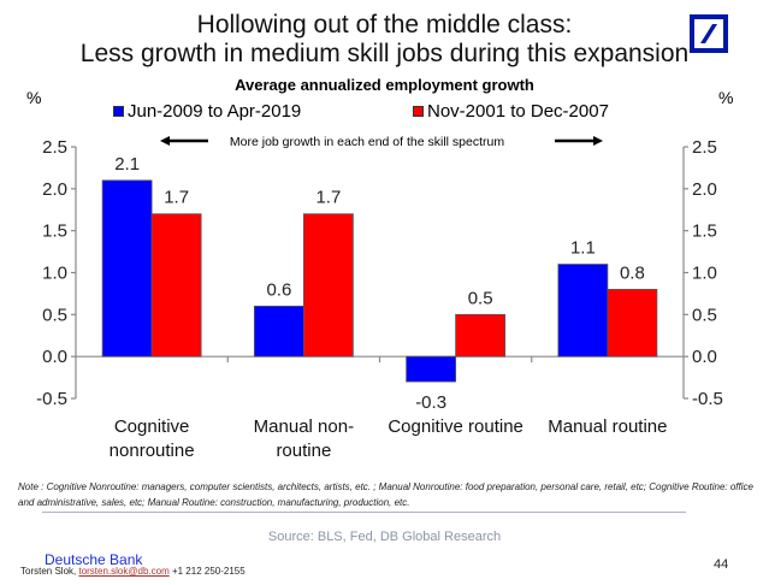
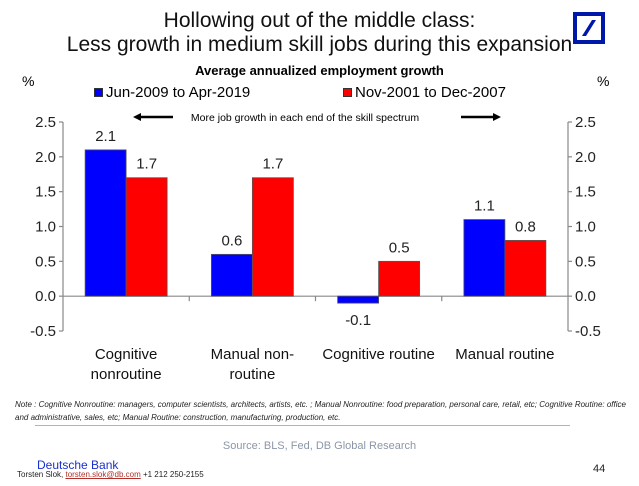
Jun-2009 to Apr-2019/Cognitive routine: -0.3 -> -0.1
